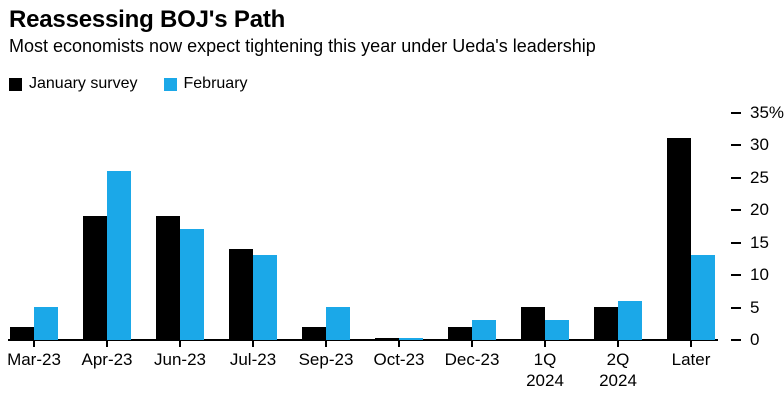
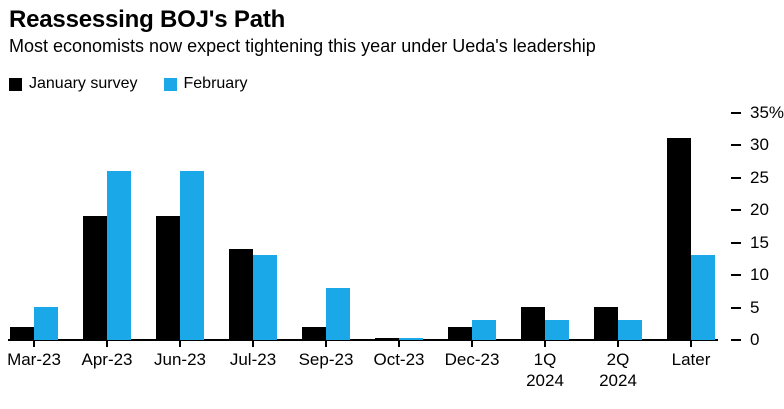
February/Jun-23: 17% -> 26%
February/Sep-23: 5% -> 8%
February/2Q 2024: 6% -> 3%
